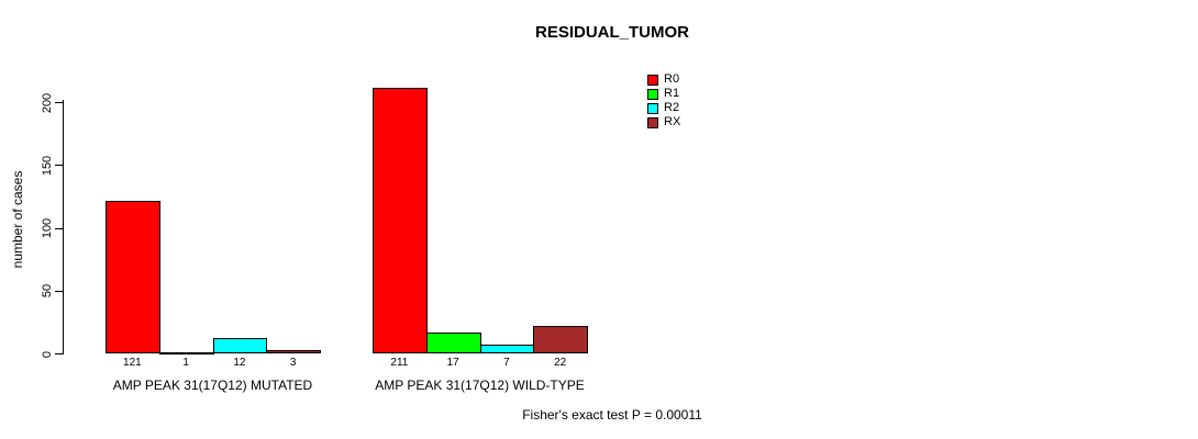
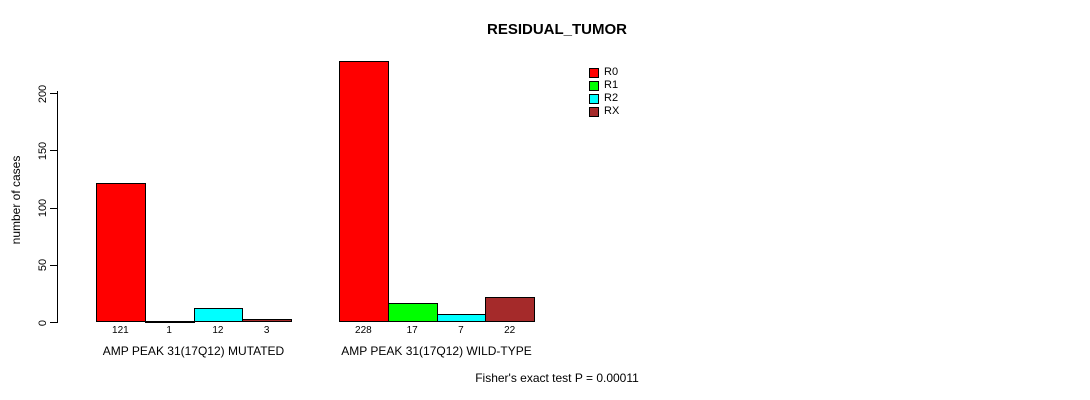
R0/AMP PEAK 31(17Q12) WILD-TYPE: 211 -> 228
